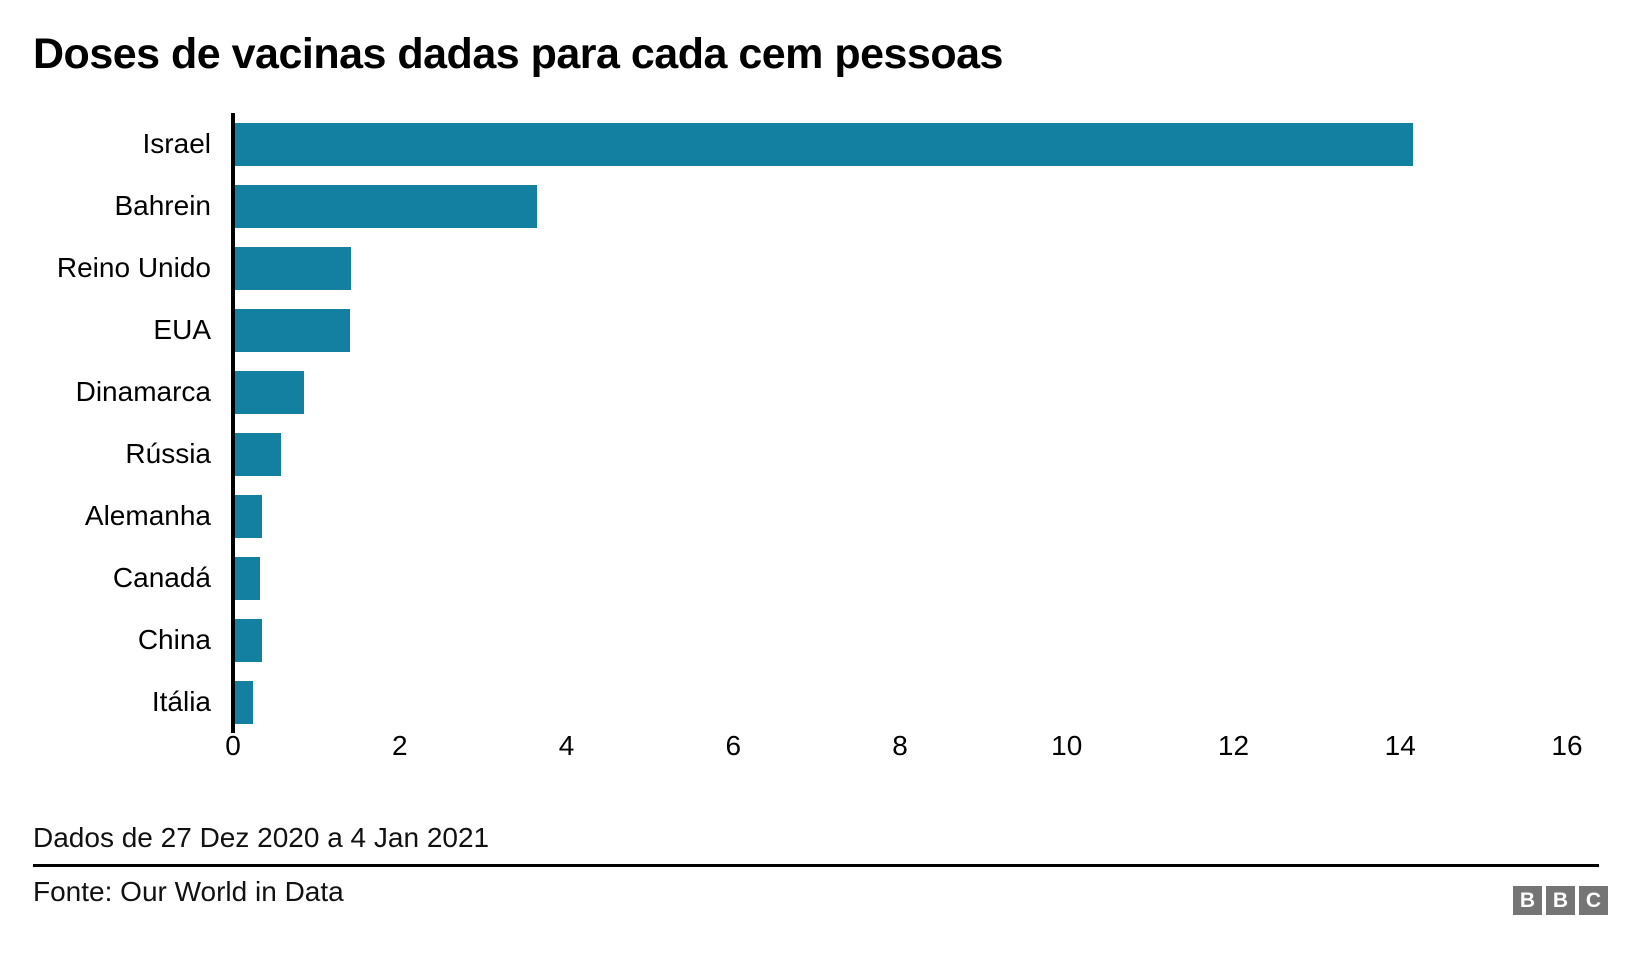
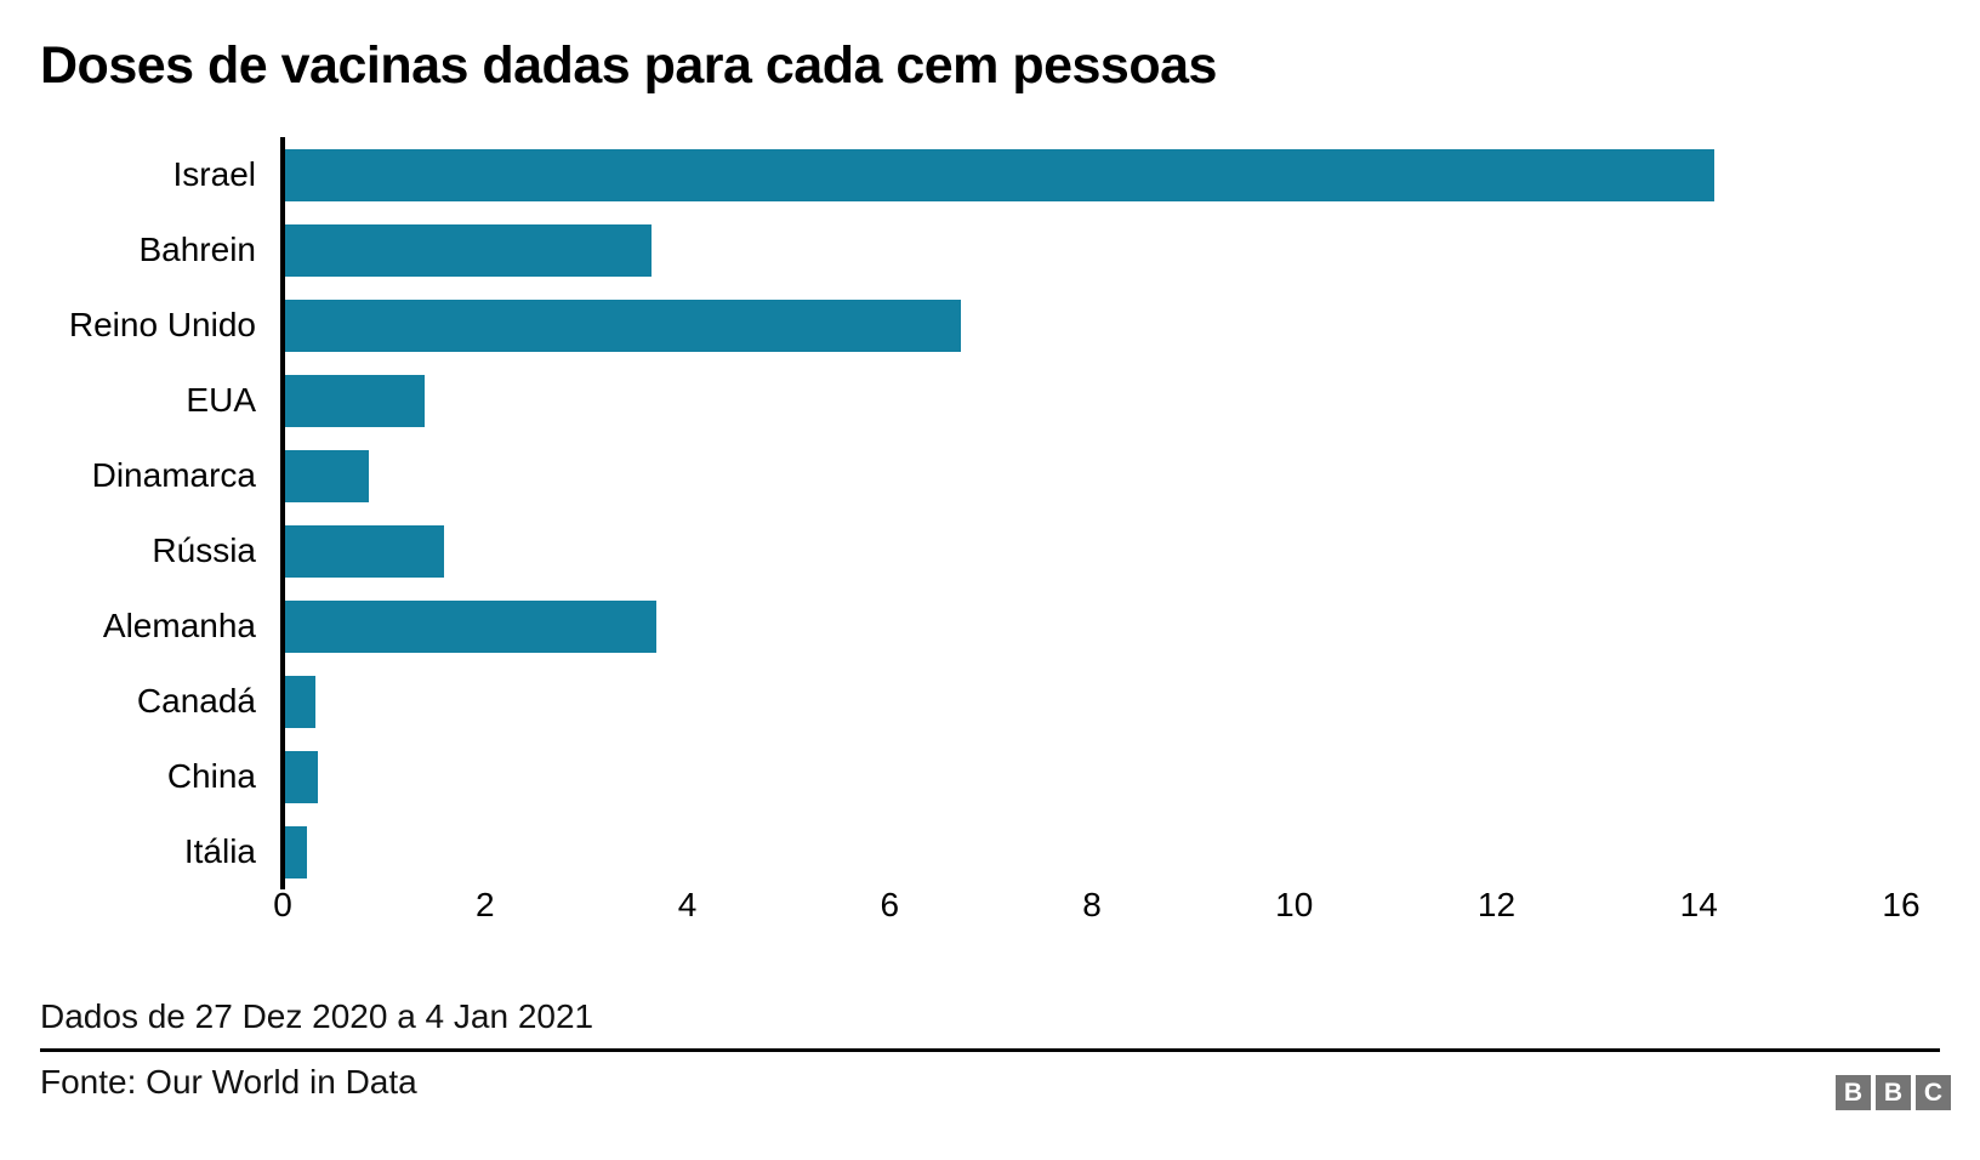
Reino Unido: 1.4 -> 6.7
Rússia: 0.6 -> 1.6
Alemanha: 0.3 -> 3.7
